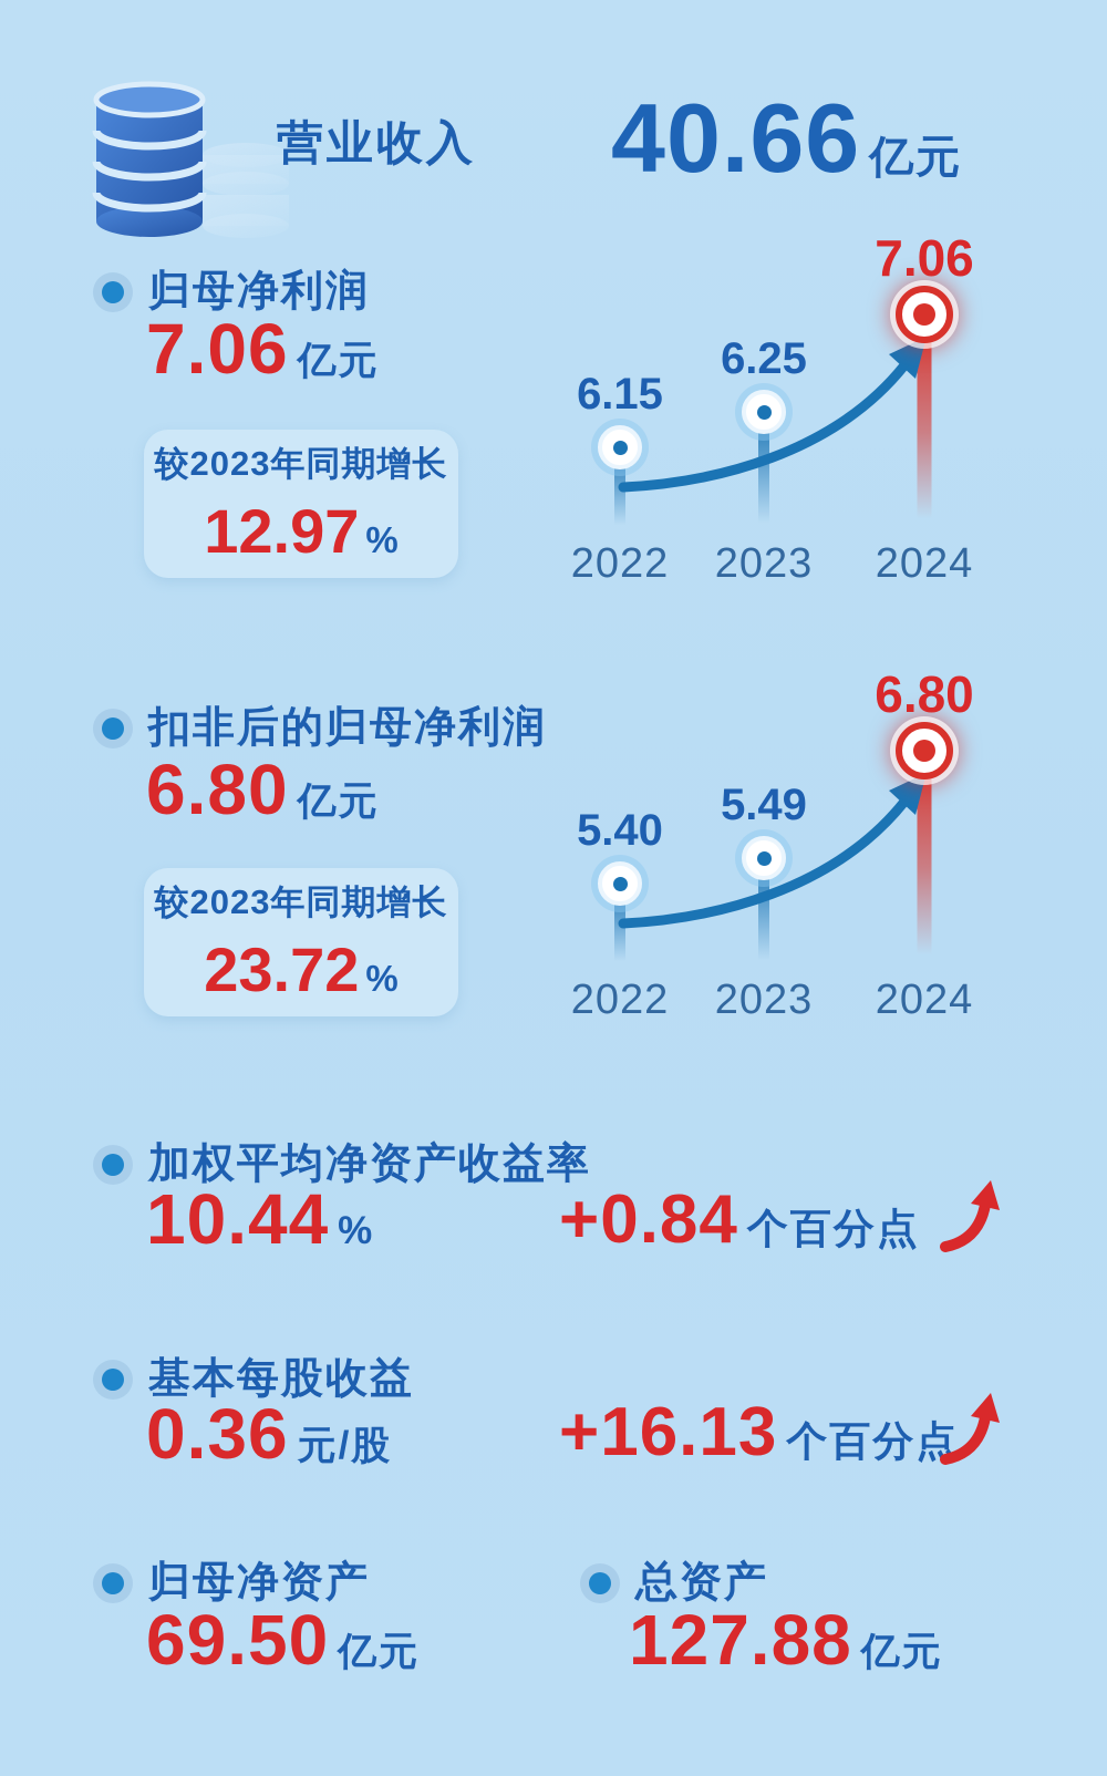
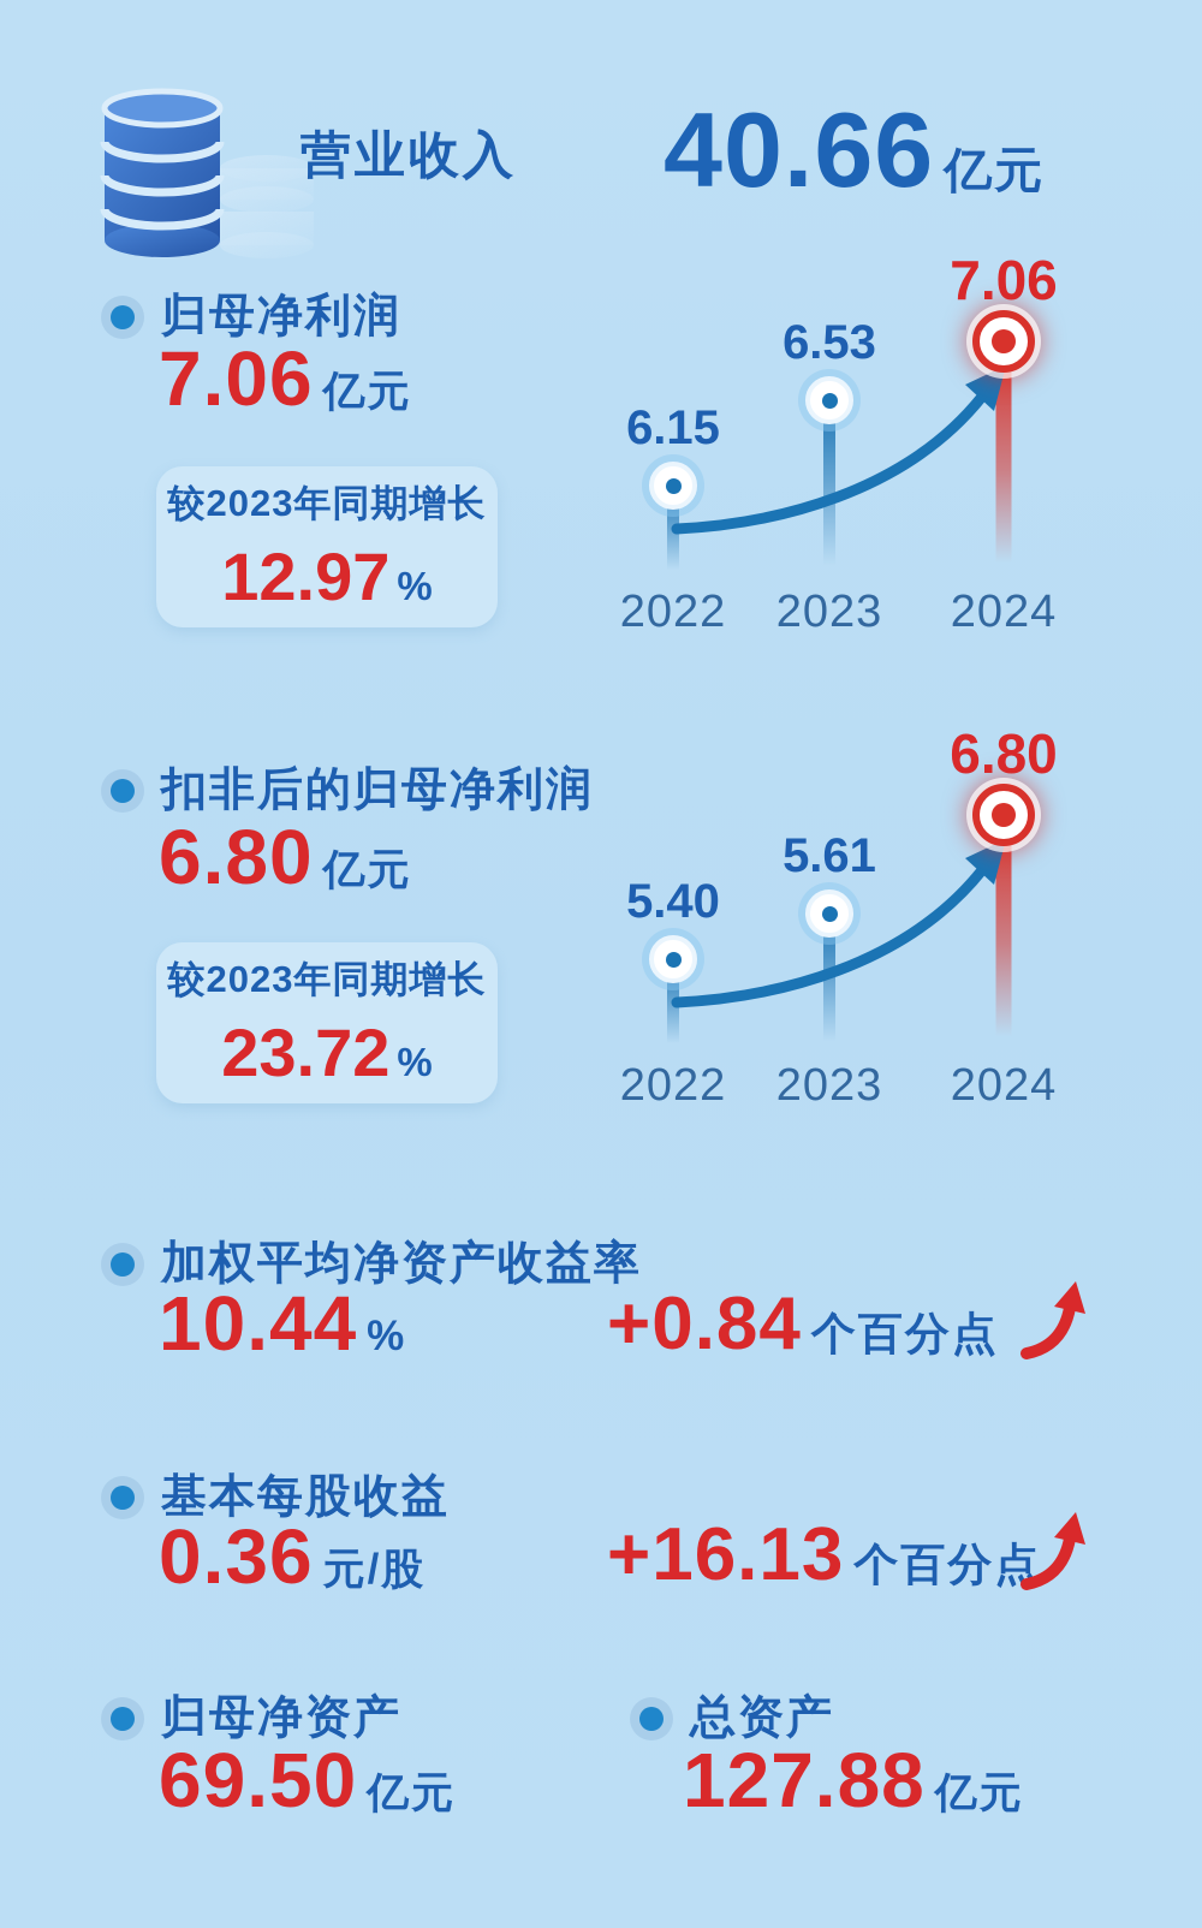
归母净利润/2023: 6.25 -> 6.53
扣非后的归母净利润/2023: 5.49 -> 5.61
